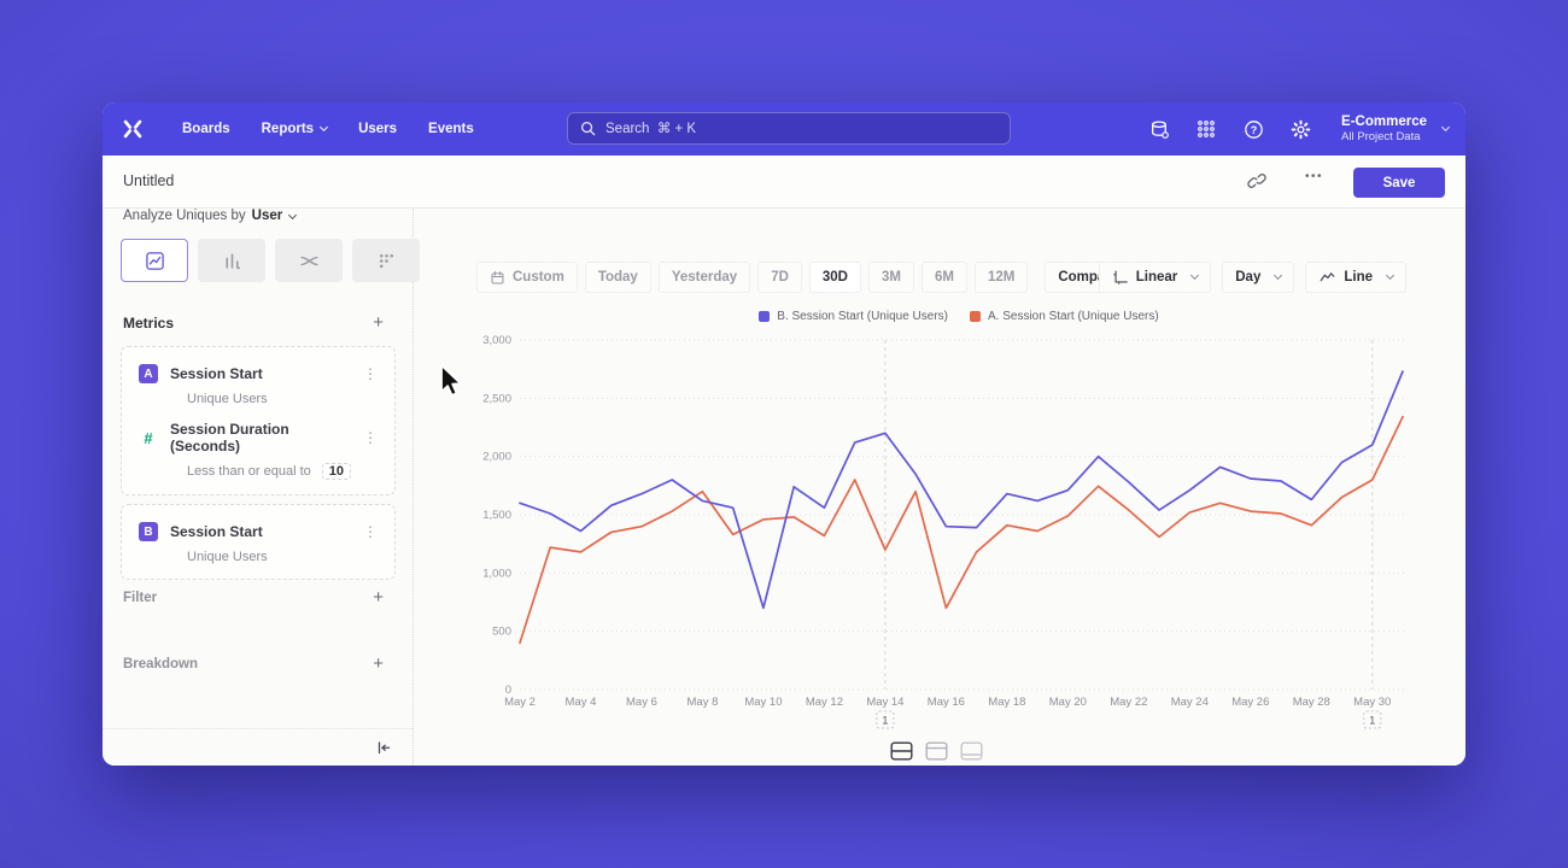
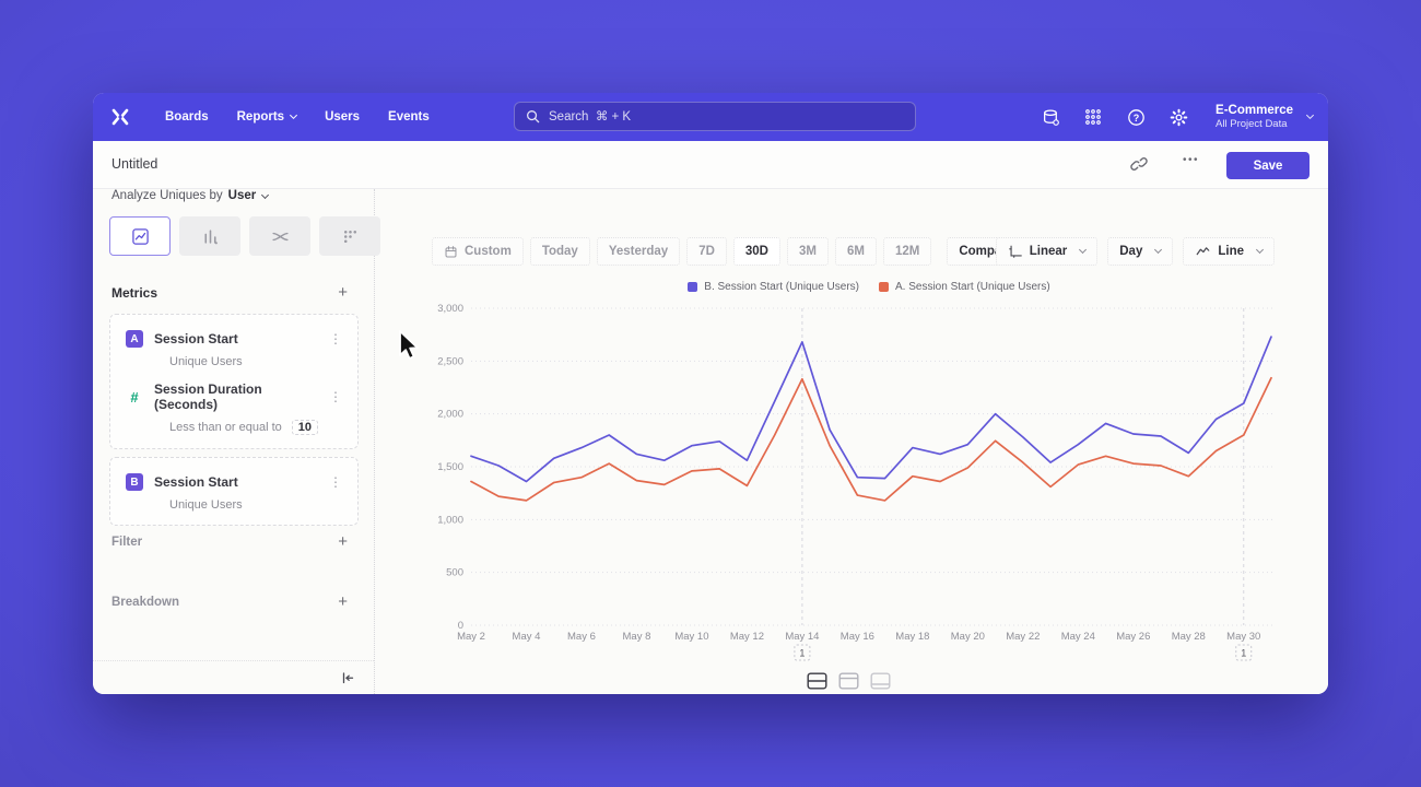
A. Session Start (Unique Users)/May 2: 400 -> 1400
A. Session Start (Unique Users)/May 8: 1700 -> 1400
B. Session Start (Unique Users)/May 10: 700 -> 1700
B. Session Start (Unique Users)/May 14: 2200 -> 2700
A. Session Start (Unique Users)/May 14: 1200 -> 2300
A. Session Start (Unique Users)/May 16: 700 -> 1200
